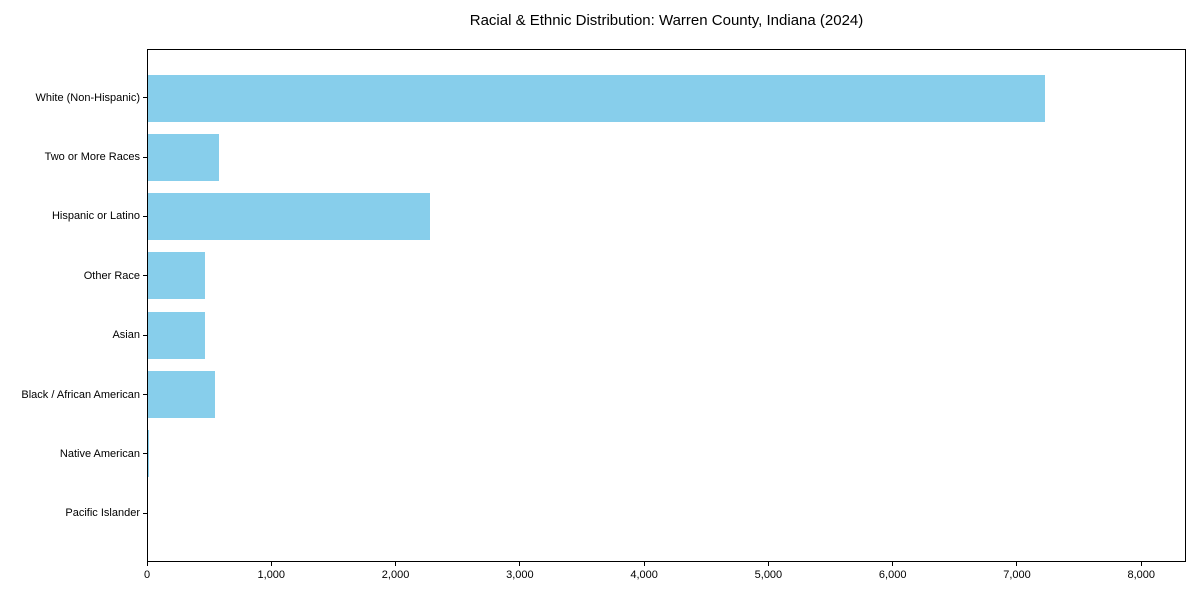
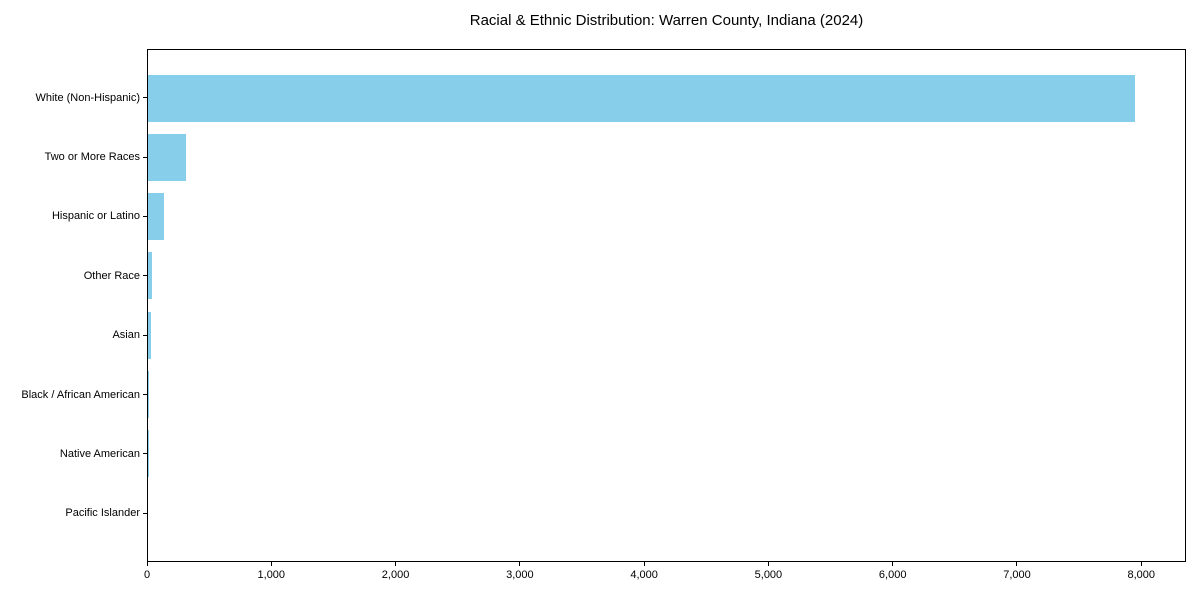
White (Non-Hispanic): 7230 -> 7960
Two or More Races: 570 -> 300
Hispanic or Latino: 2270 -> 130
Other Race: 460 -> 40
Asian: 460 -> 20
Black / African American: 540 -> 10
